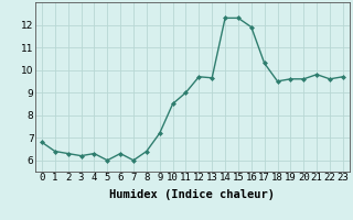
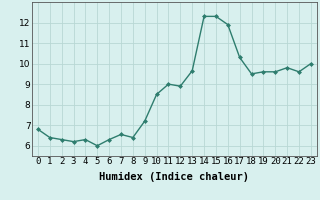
7: 6.00 -> 6.55
12: 9.70 -> 8.90
23: 9.70 -> 10.00
